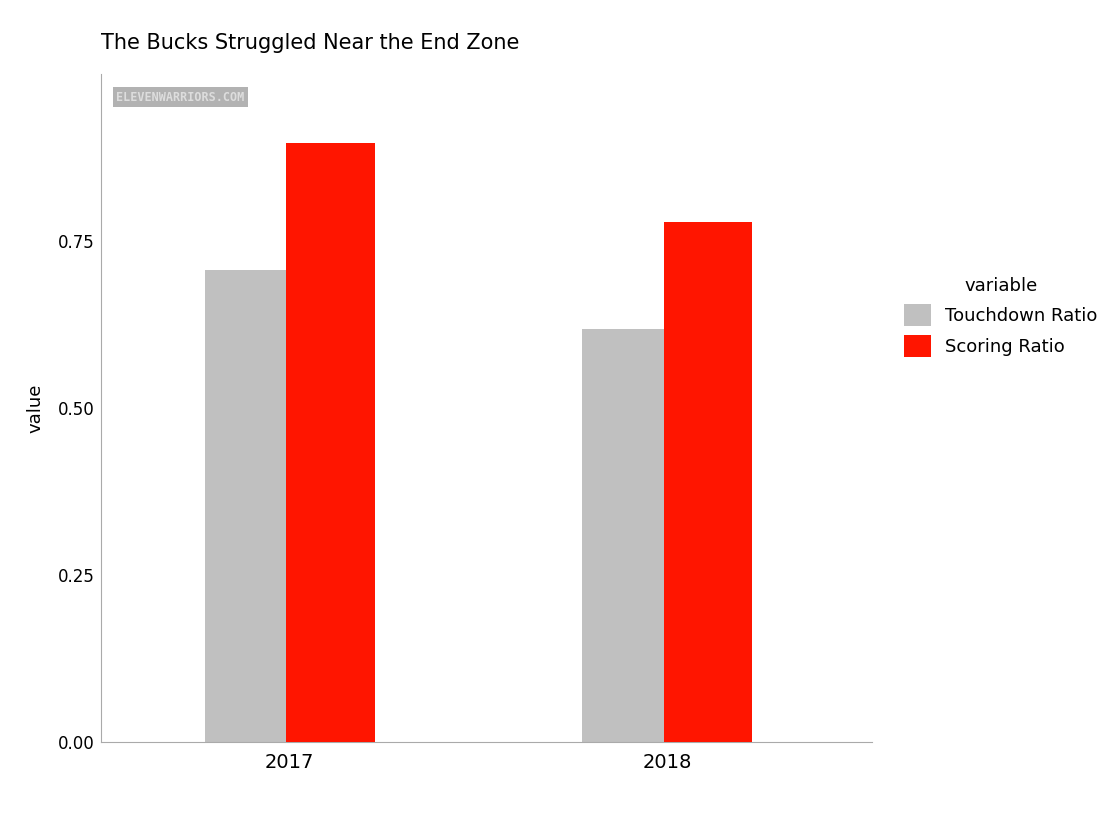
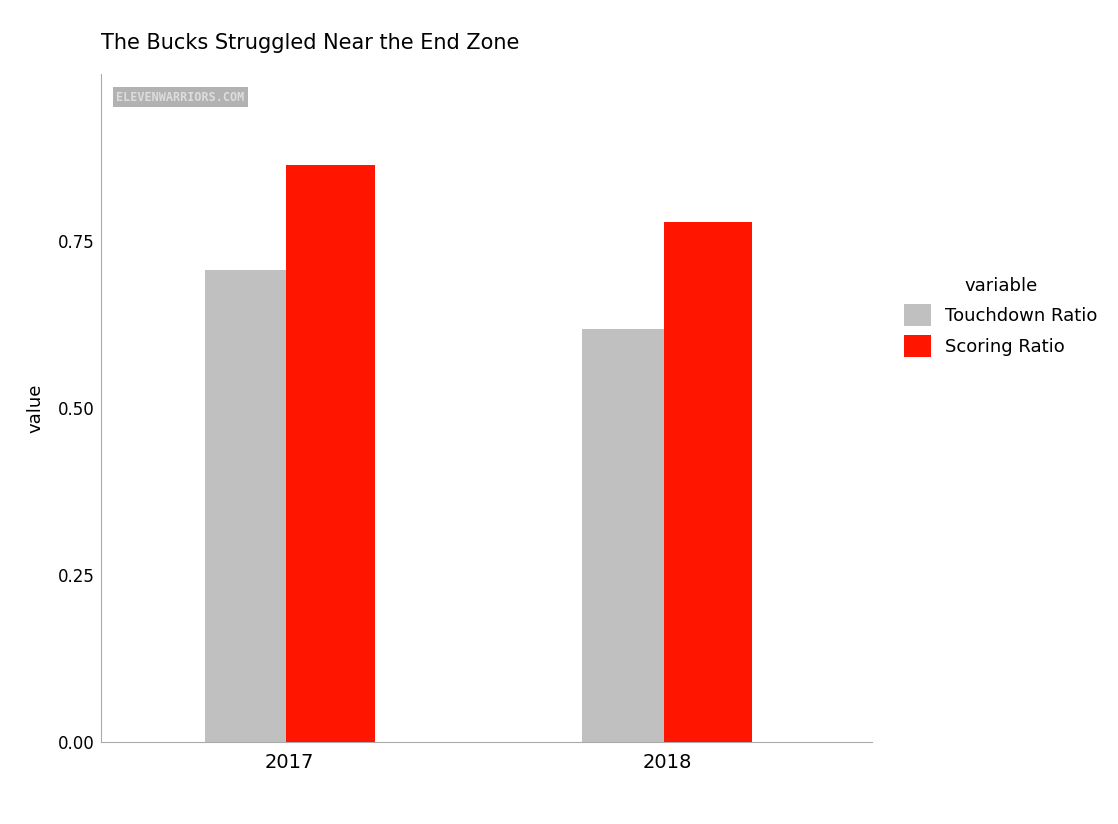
Scoring Ratio/2017: 0.897 -> 0.864
